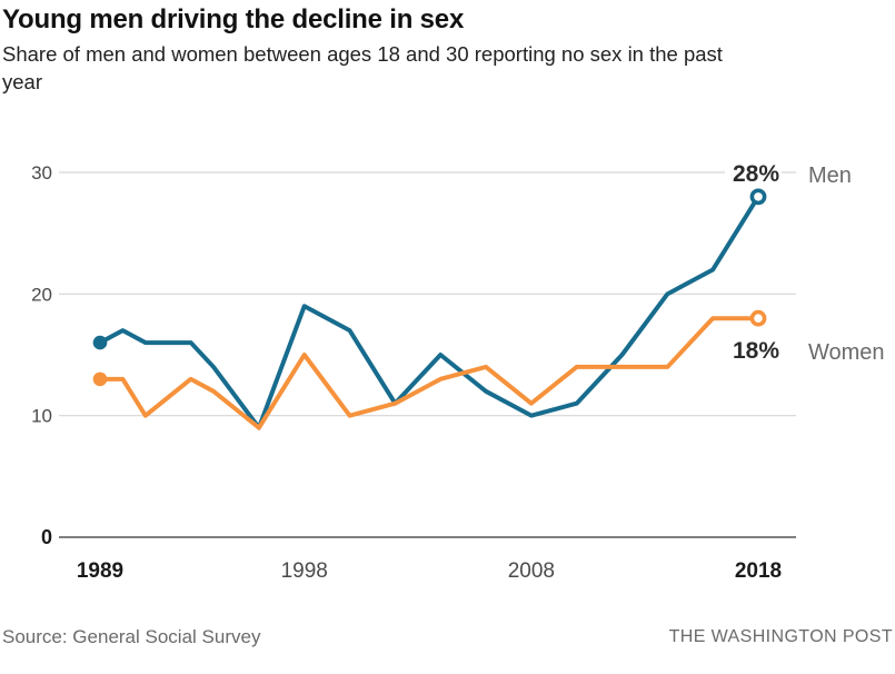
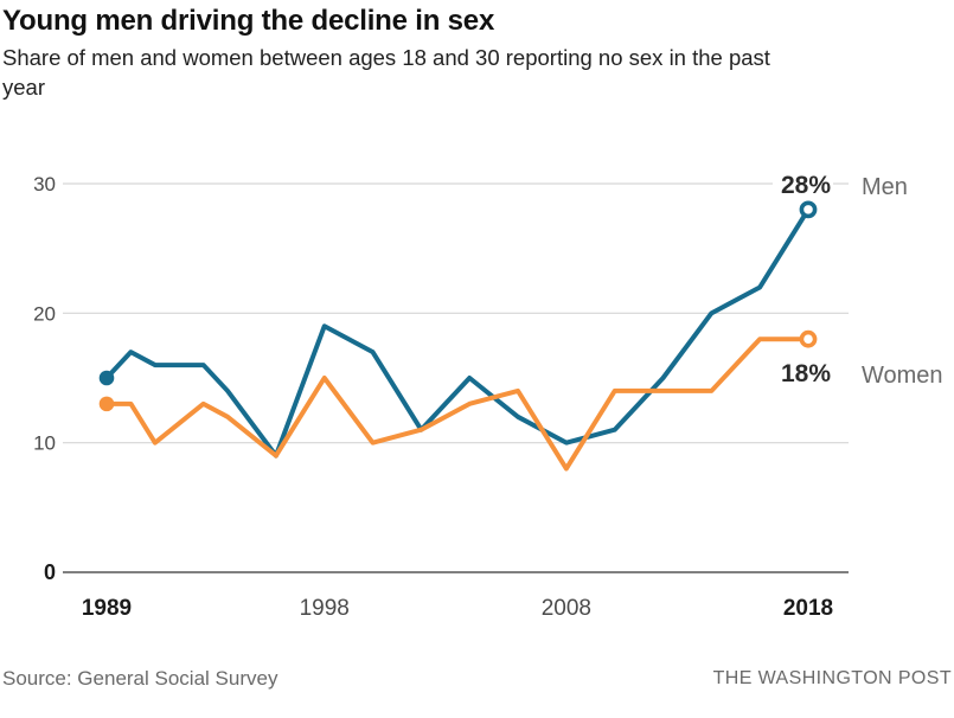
Men/1989: 16 -> 15
Women/2008: 11 -> 8
